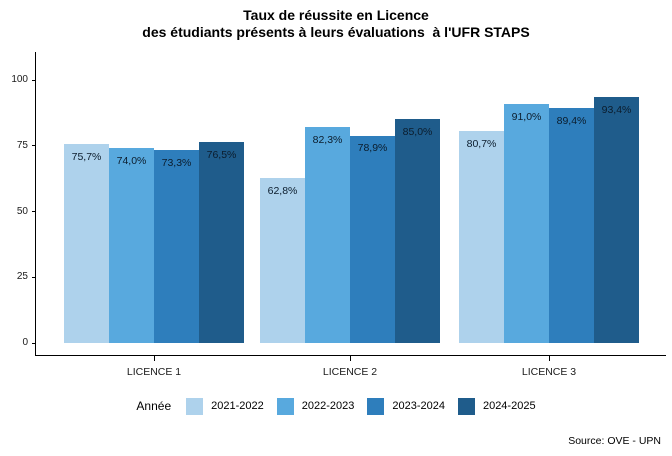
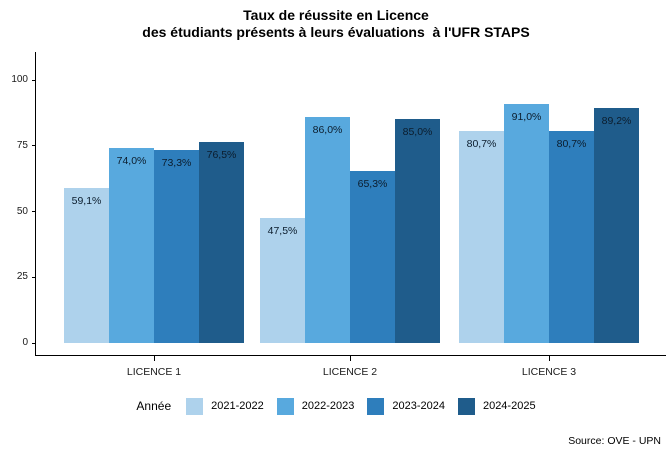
2021-2022/LICENCE 1: 75,7% -> 59,1%
2021-2022/LICENCE 2: 62,8% -> 47,5%
2022-2023/LICENCE 2: 82,3% -> 86,0%
2023-2024/LICENCE 2: 78,9% -> 65,3%
2023-2024/LICENCE 3: 89,4% -> 80,7%
2024-2025/LICENCE 3: 93,4% -> 89,2%
